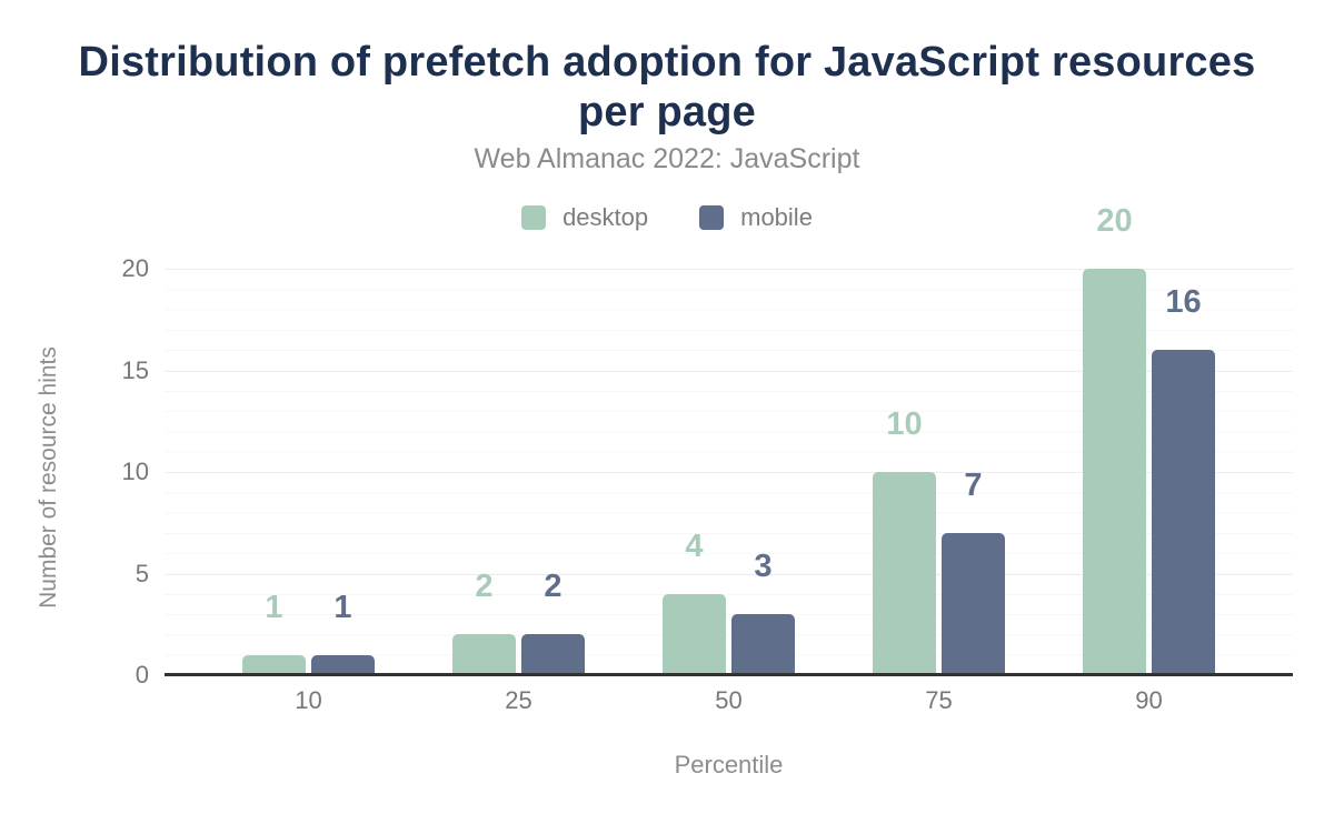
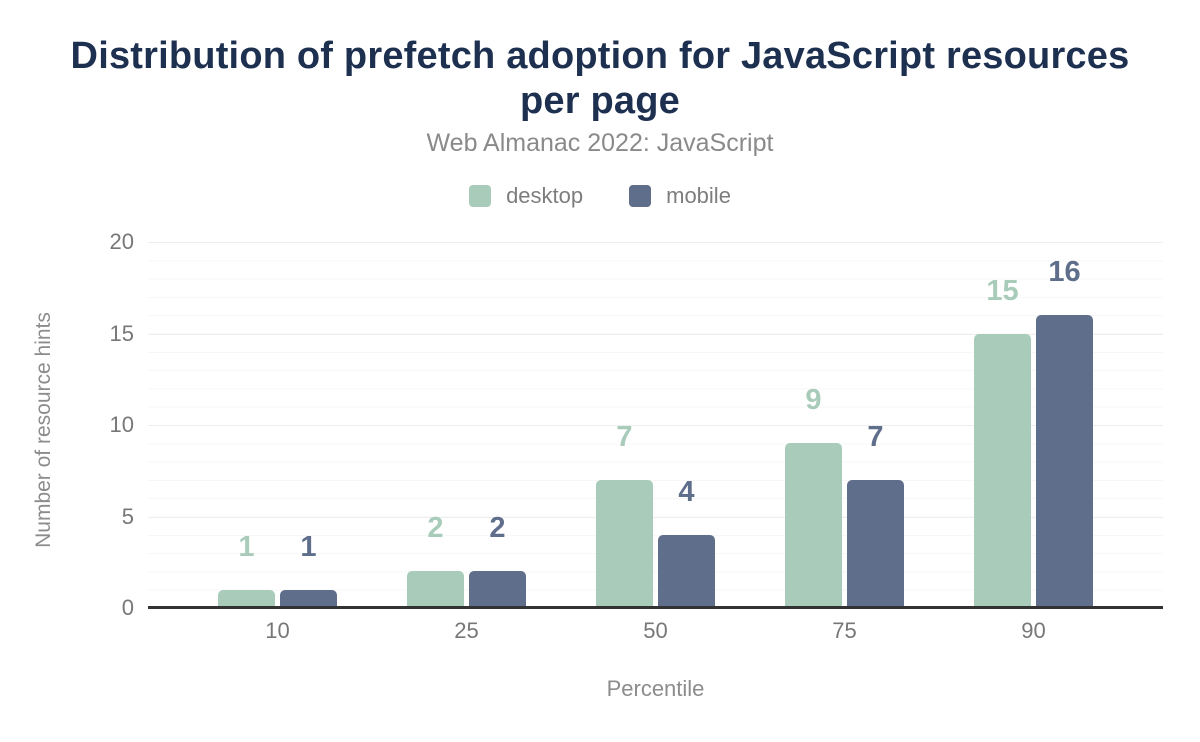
desktop/50: 4 -> 7
mobile/50: 3 -> 4
desktop/75: 10 -> 9
desktop/90: 20 -> 15
